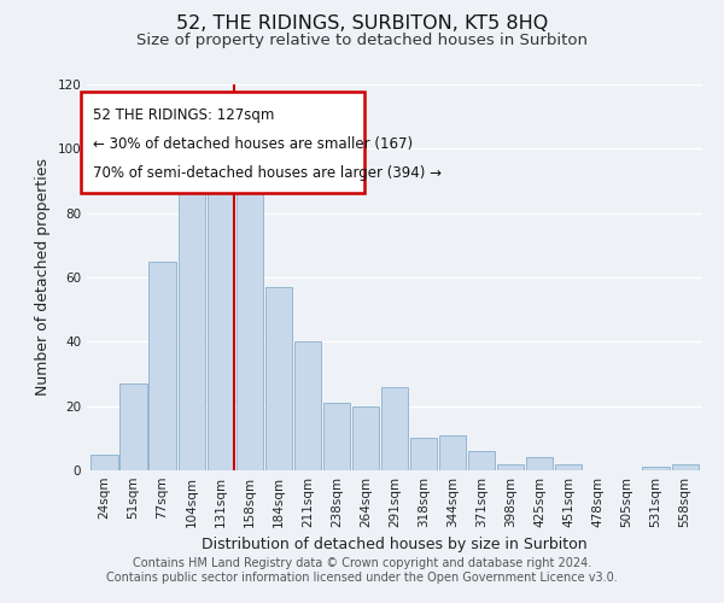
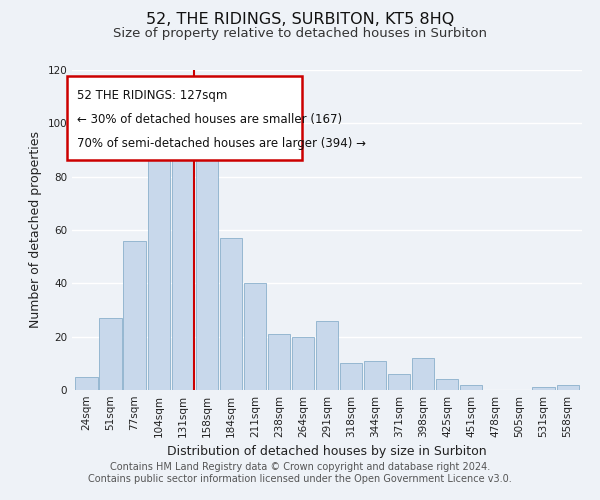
77sqm: 65 -> 56
398sqm: 2 -> 12
